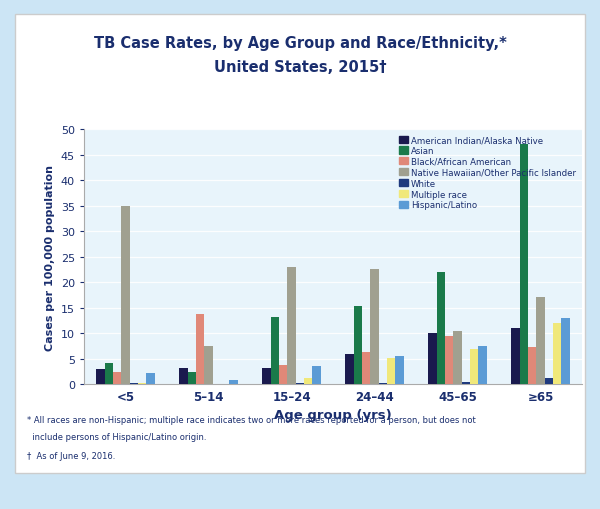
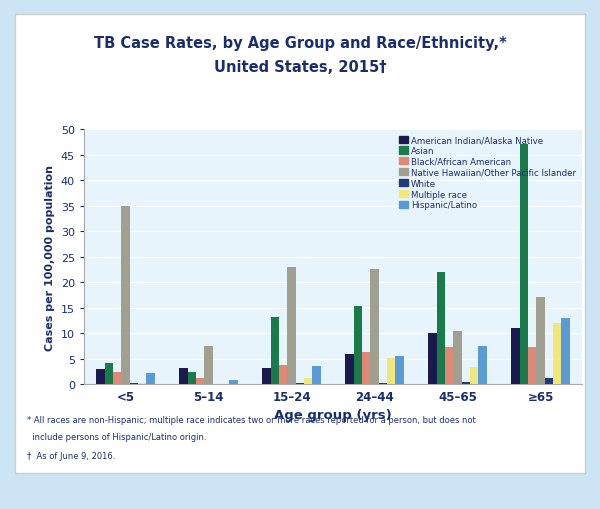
Black/African American/5–14: 13.8 -> 1.2
Black/African American/45–65: 9.4 -> 7.2
Multiple race/45–65: 6.8 -> 3.3
